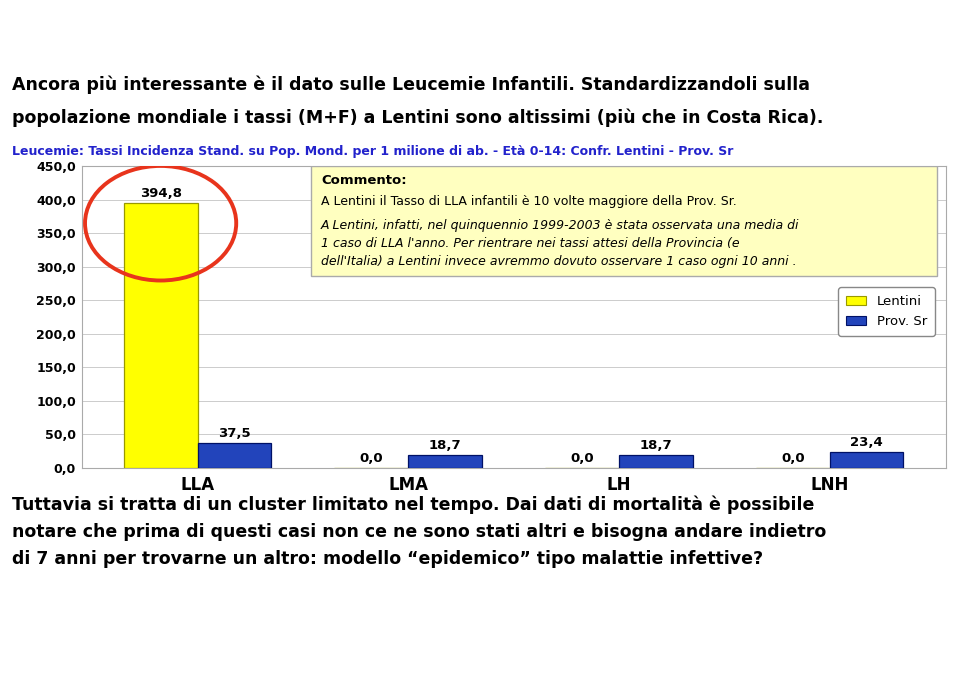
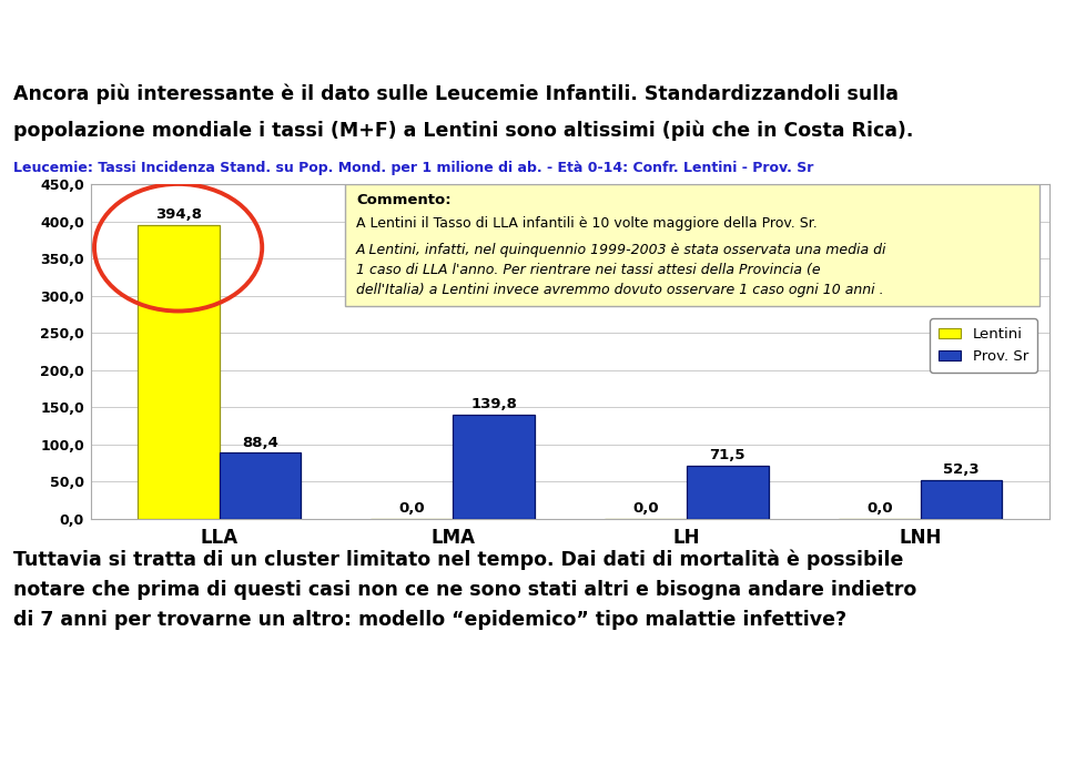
Prov. Sr/LLA: 37,5 -> 88,4
Prov. Sr/LMA: 18,7 -> 139,8
Prov. Sr/LH: 18,7 -> 71,5
Prov. Sr/LNH: 23,4 -> 52,3
